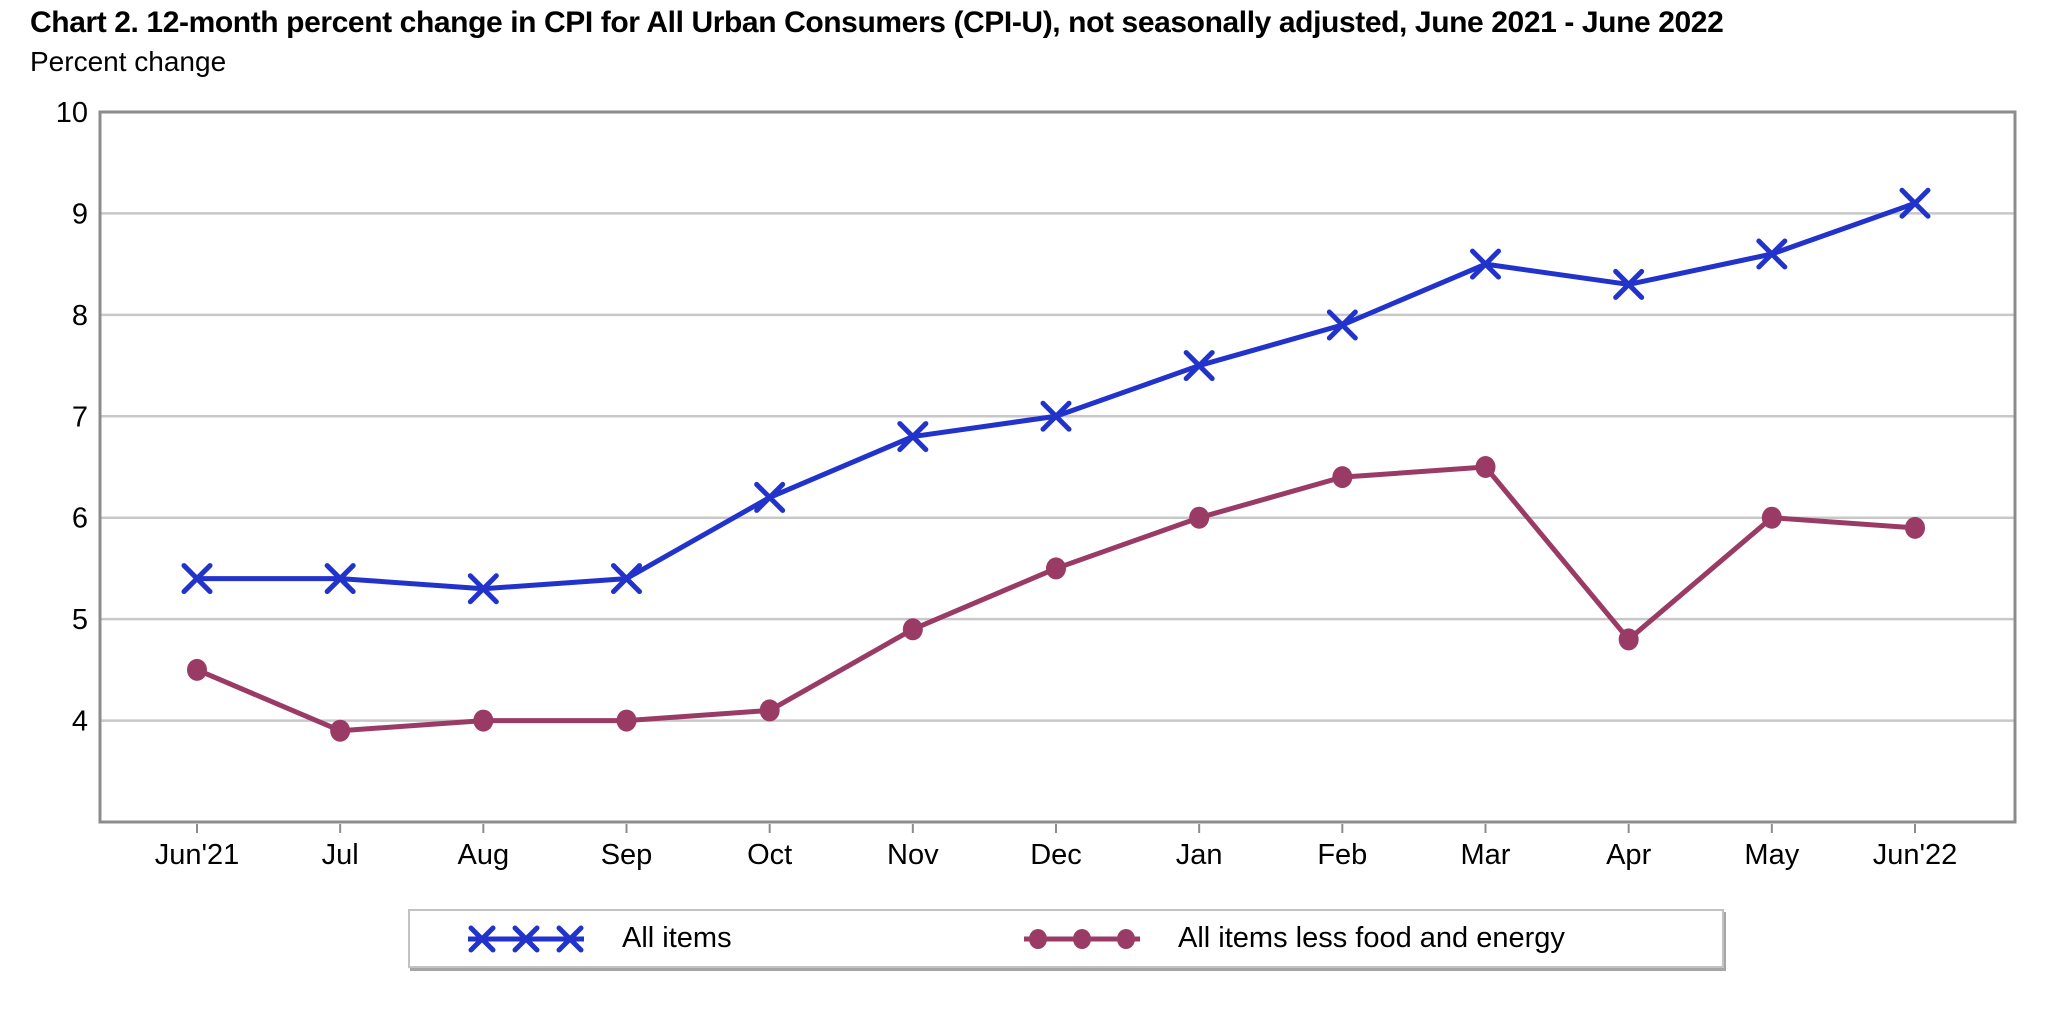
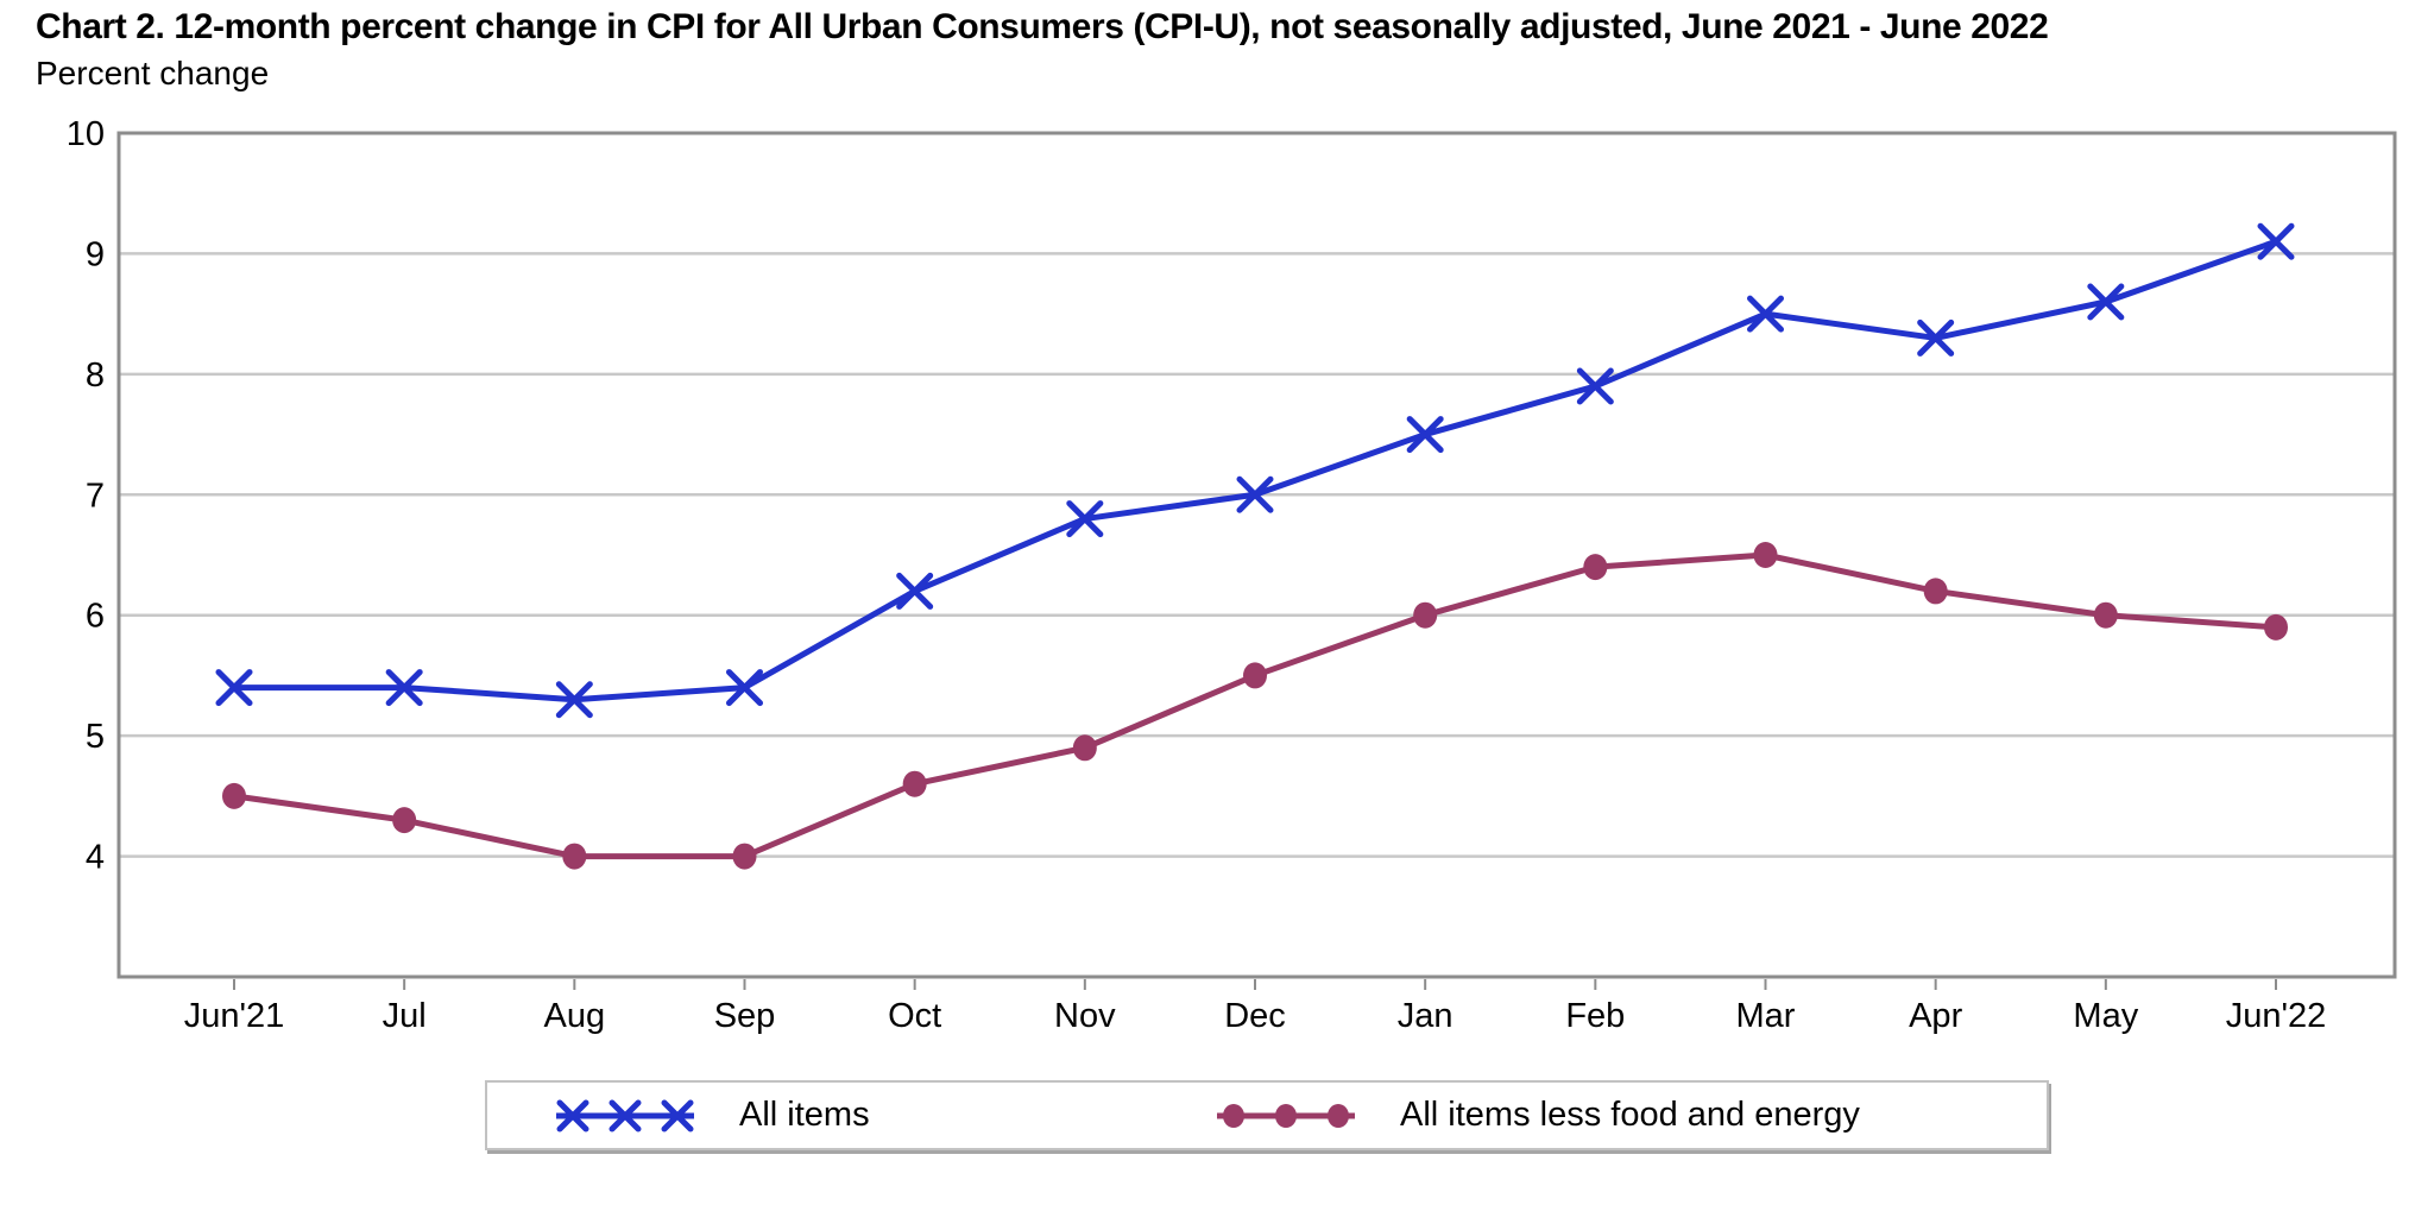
All items less food and energy/Jul: 3.9 -> 4.3
All items less food and energy/Oct: 4.1 -> 4.6
All items less food and energy/Apr: 4.8 -> 6.2
